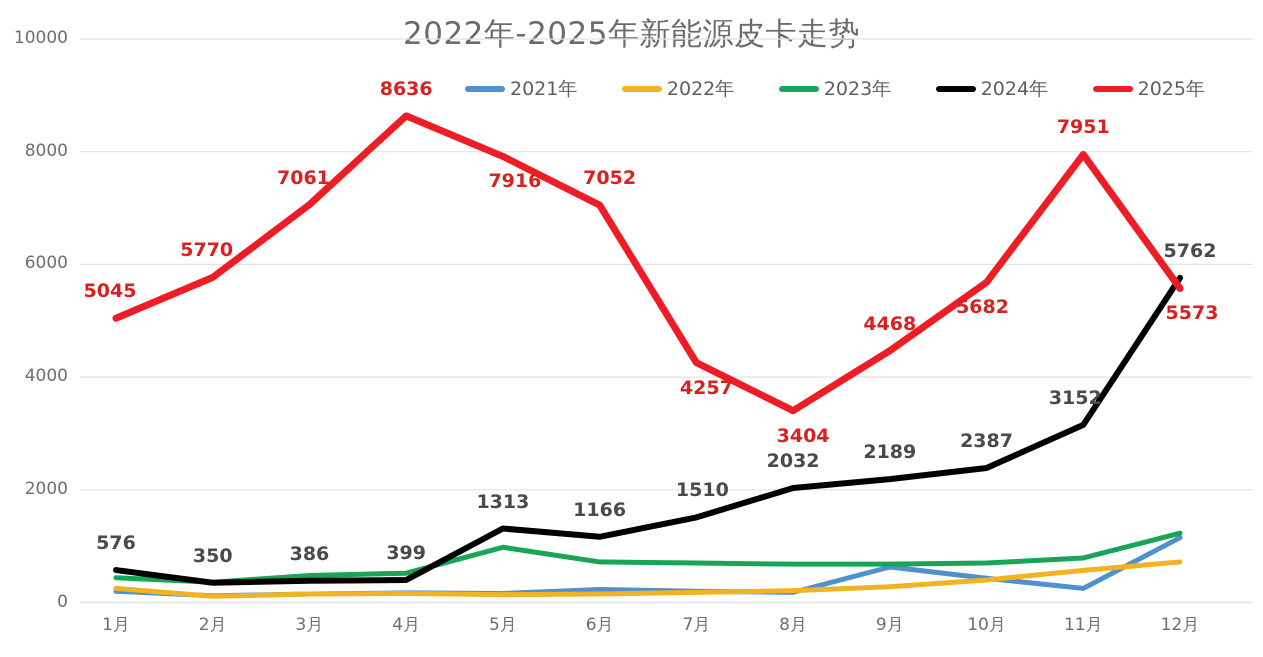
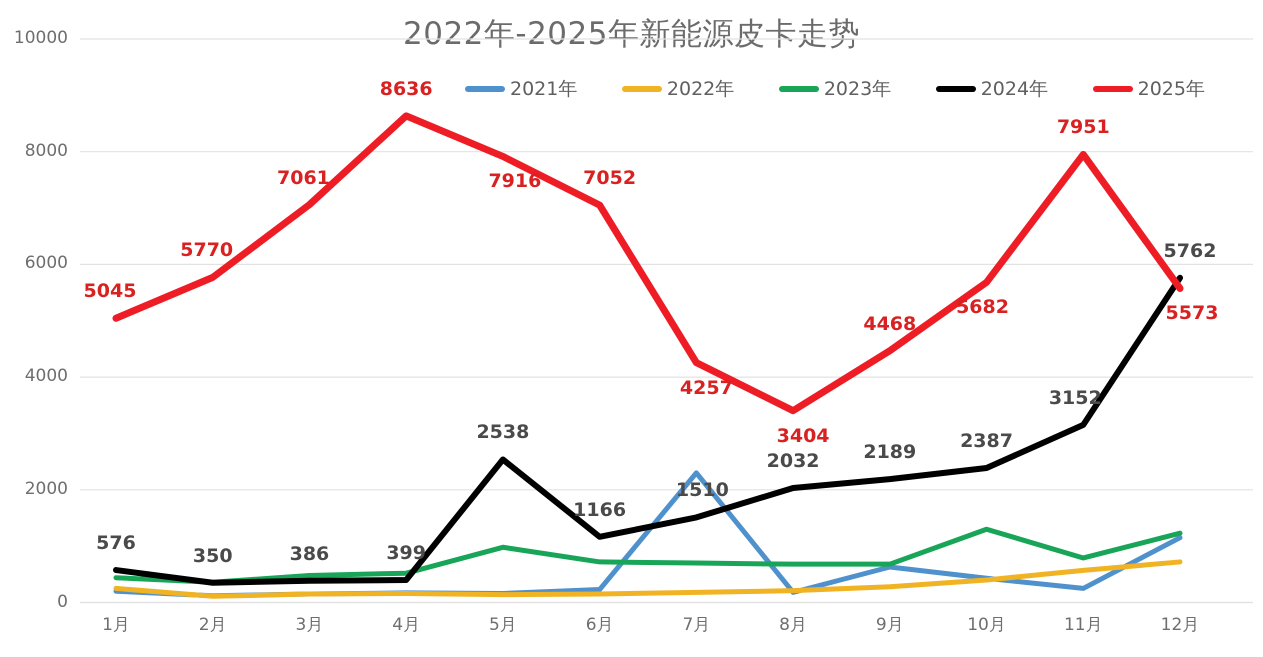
2024年/5月: 1313 -> 2538
2021年/7月: 200 -> 2300
2023年/10月: 700 -> 1300
